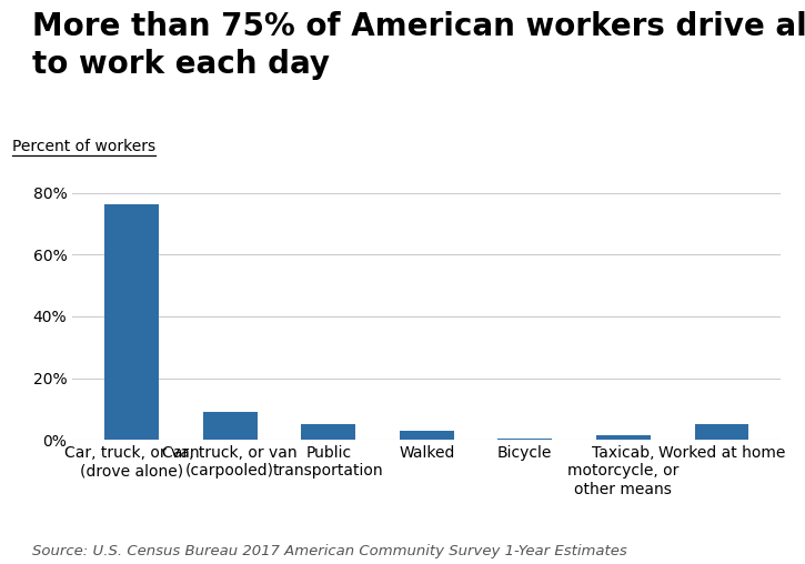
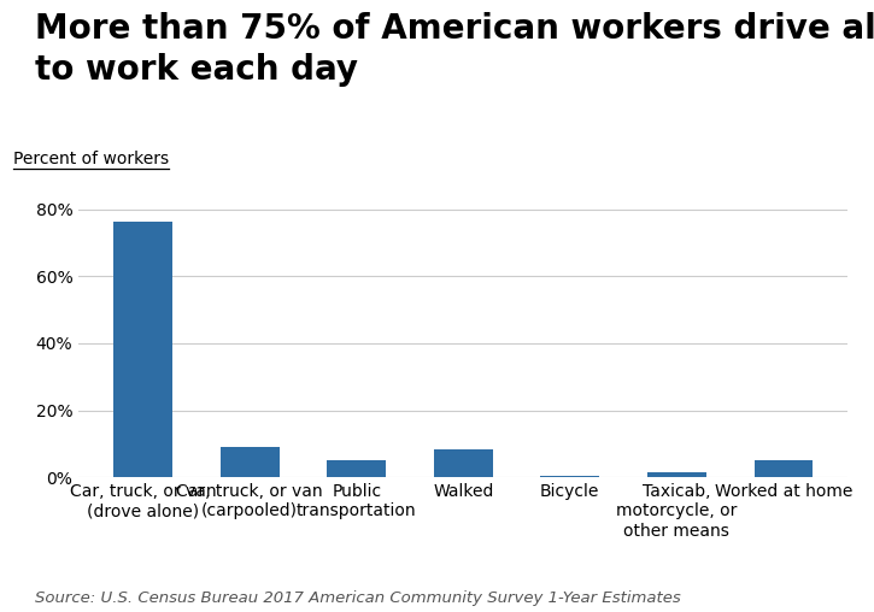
Walked: 2.8% -> 8.5%
